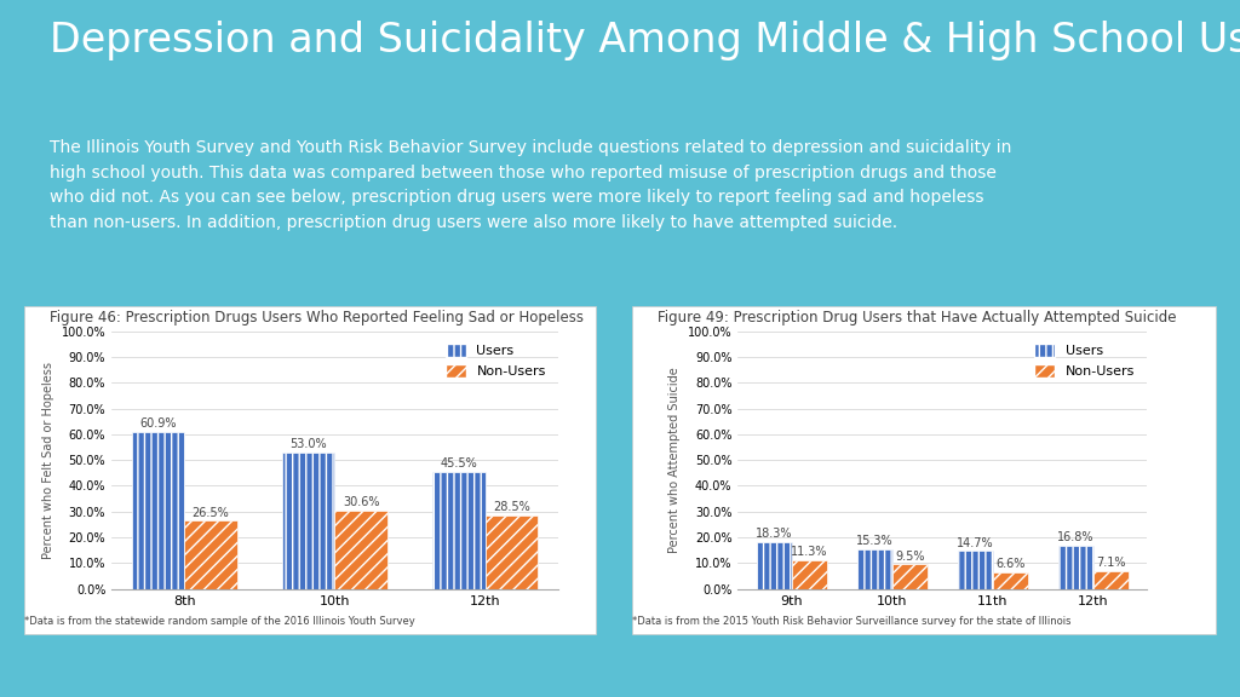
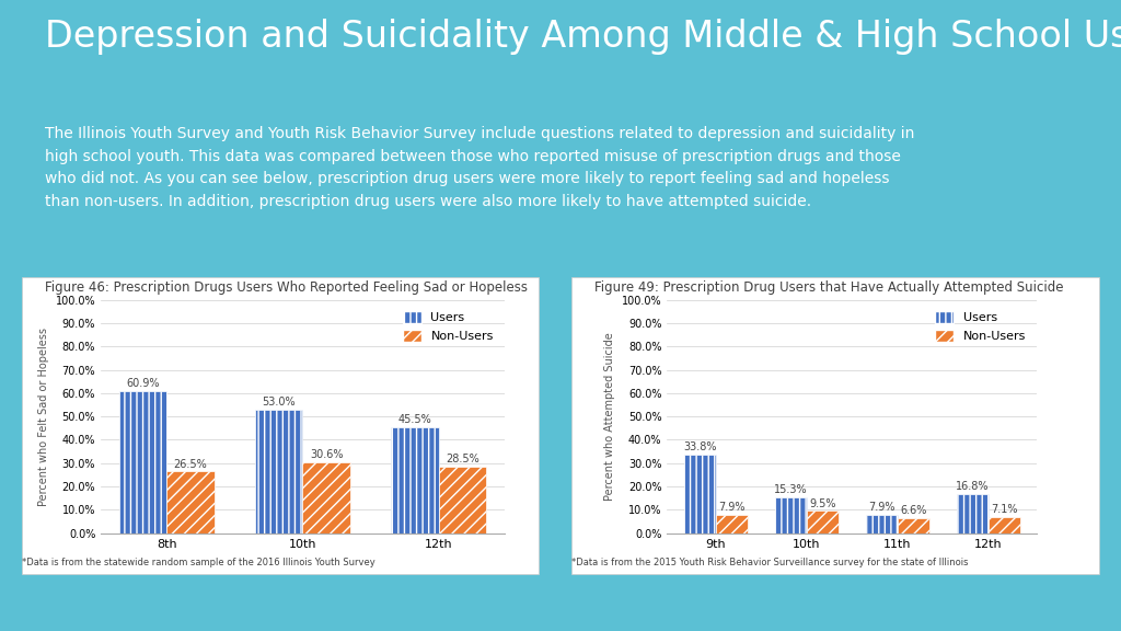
Users/9th: 18.3% -> 33.8%
Non-Users/9th: 11.3% -> 7.9%
Users/11th: 14.7% -> 7.9%
